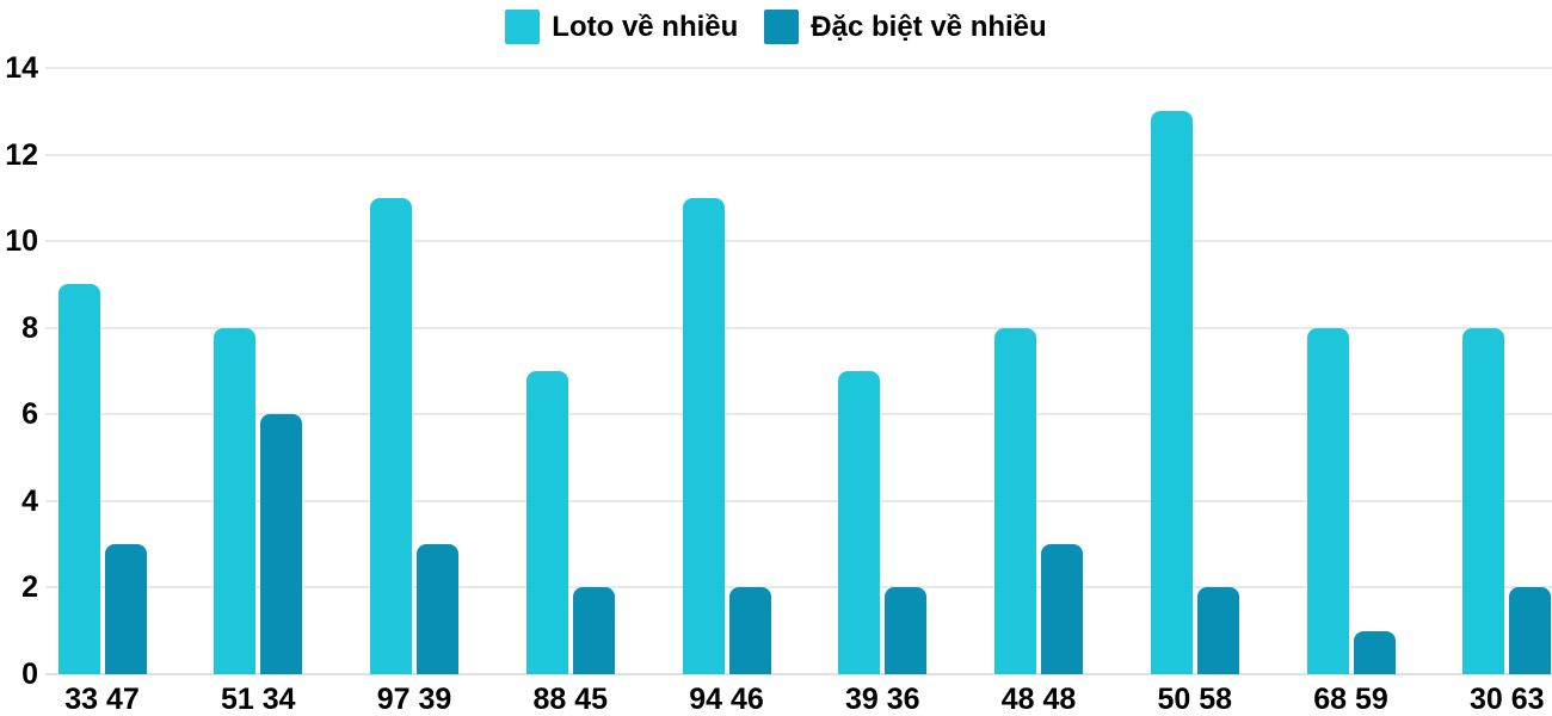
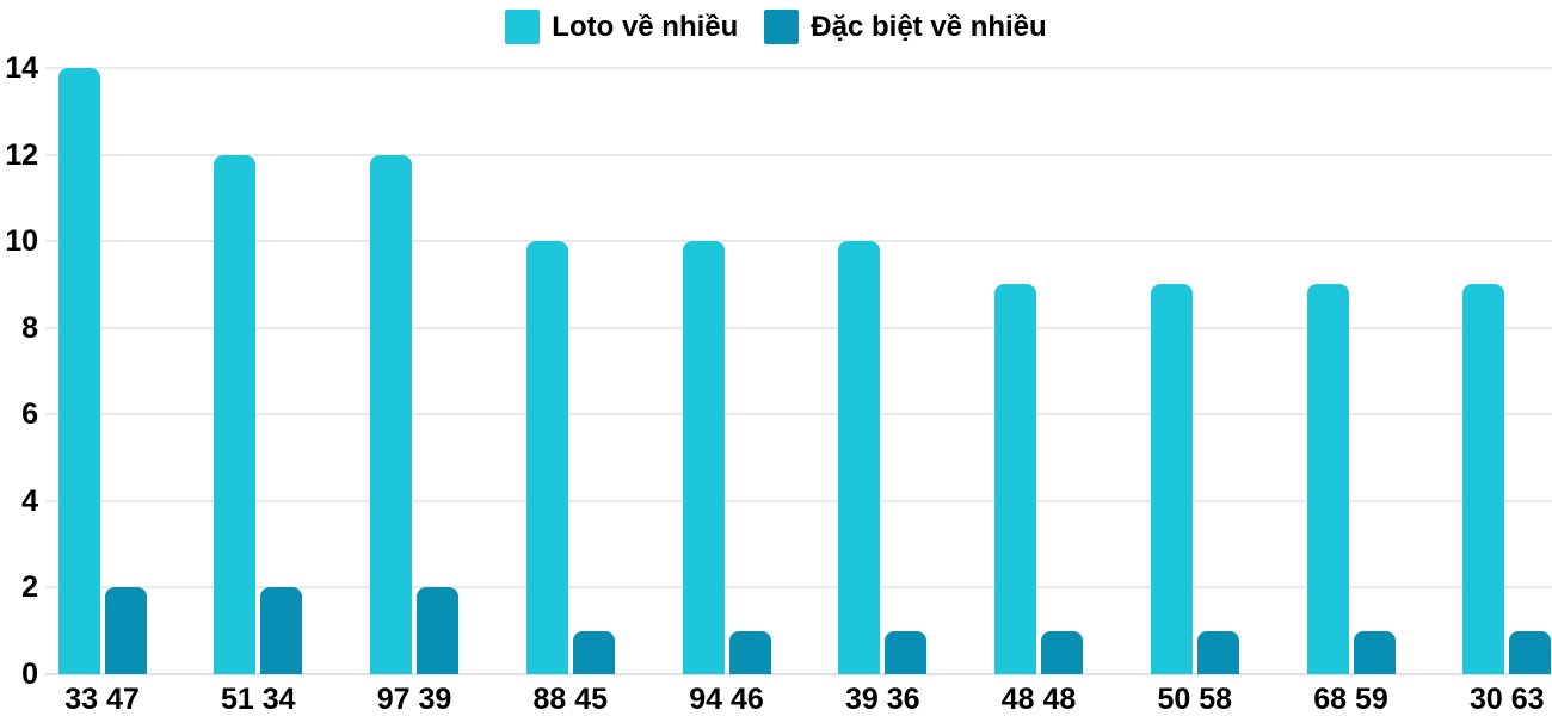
Loto về nhiều/33 47: 9 -> 14
Đặc biệt về nhiều/33 47: 3 -> 2
Loto về nhiều/51 34: 8 -> 12
Đặc biệt về nhiều/51 34: 6 -> 2
Loto về nhiều/97 39: 11 -> 12
Đặc biệt về nhiều/97 39: 3 -> 2
Loto về nhiều/88 45: 7 -> 10
Đặc biệt về nhiều/88 45: 2 -> 1
Loto về nhiều/94 46: 11 -> 10
Đặc biệt về nhiều/94 46: 2 -> 1
Loto về nhiều/39 36: 7 -> 10
Đặc biệt về nhiều/39 36: 2 -> 1
Loto về nhiều/48 48: 8 -> 9
Đặc biệt về nhiều/48 48: 3 -> 1
Loto về nhiều/50 58: 13 -> 9
Đặc biệt về nhiều/50 58: 2 -> 1
Loto về nhiều/68 59: 8 -> 9
Loto về nhiều/30 63: 8 -> 9
Đặc biệt về nhiều/30 63: 2 -> 1
